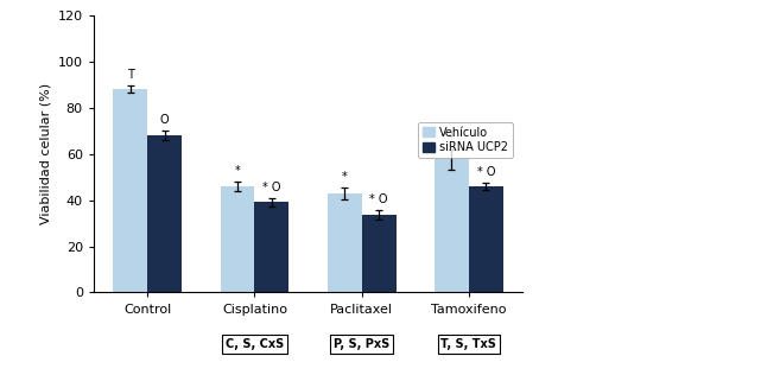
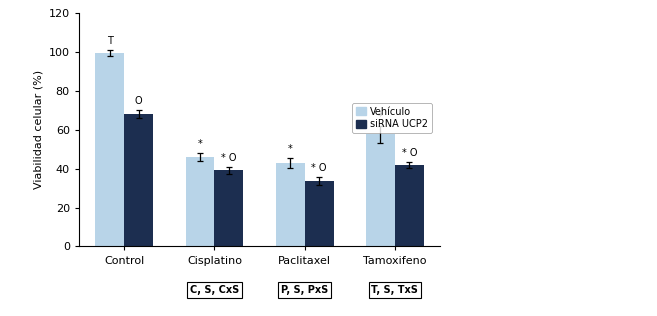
Vehículo/Control: 88 -> 100
siRNA UCP2/Tamoxifeno: 46 -> 42
